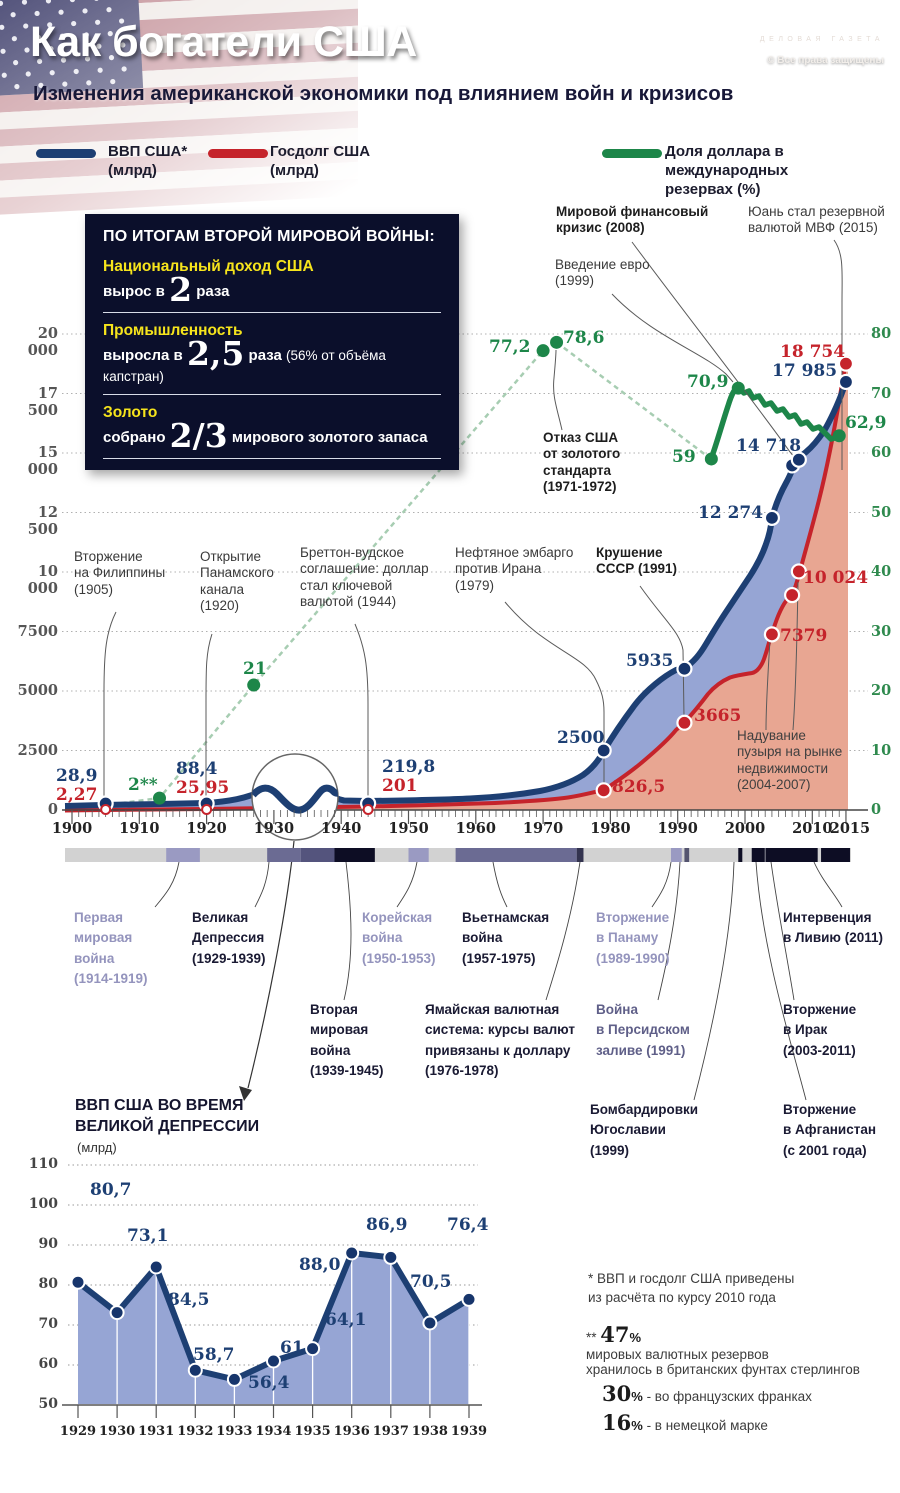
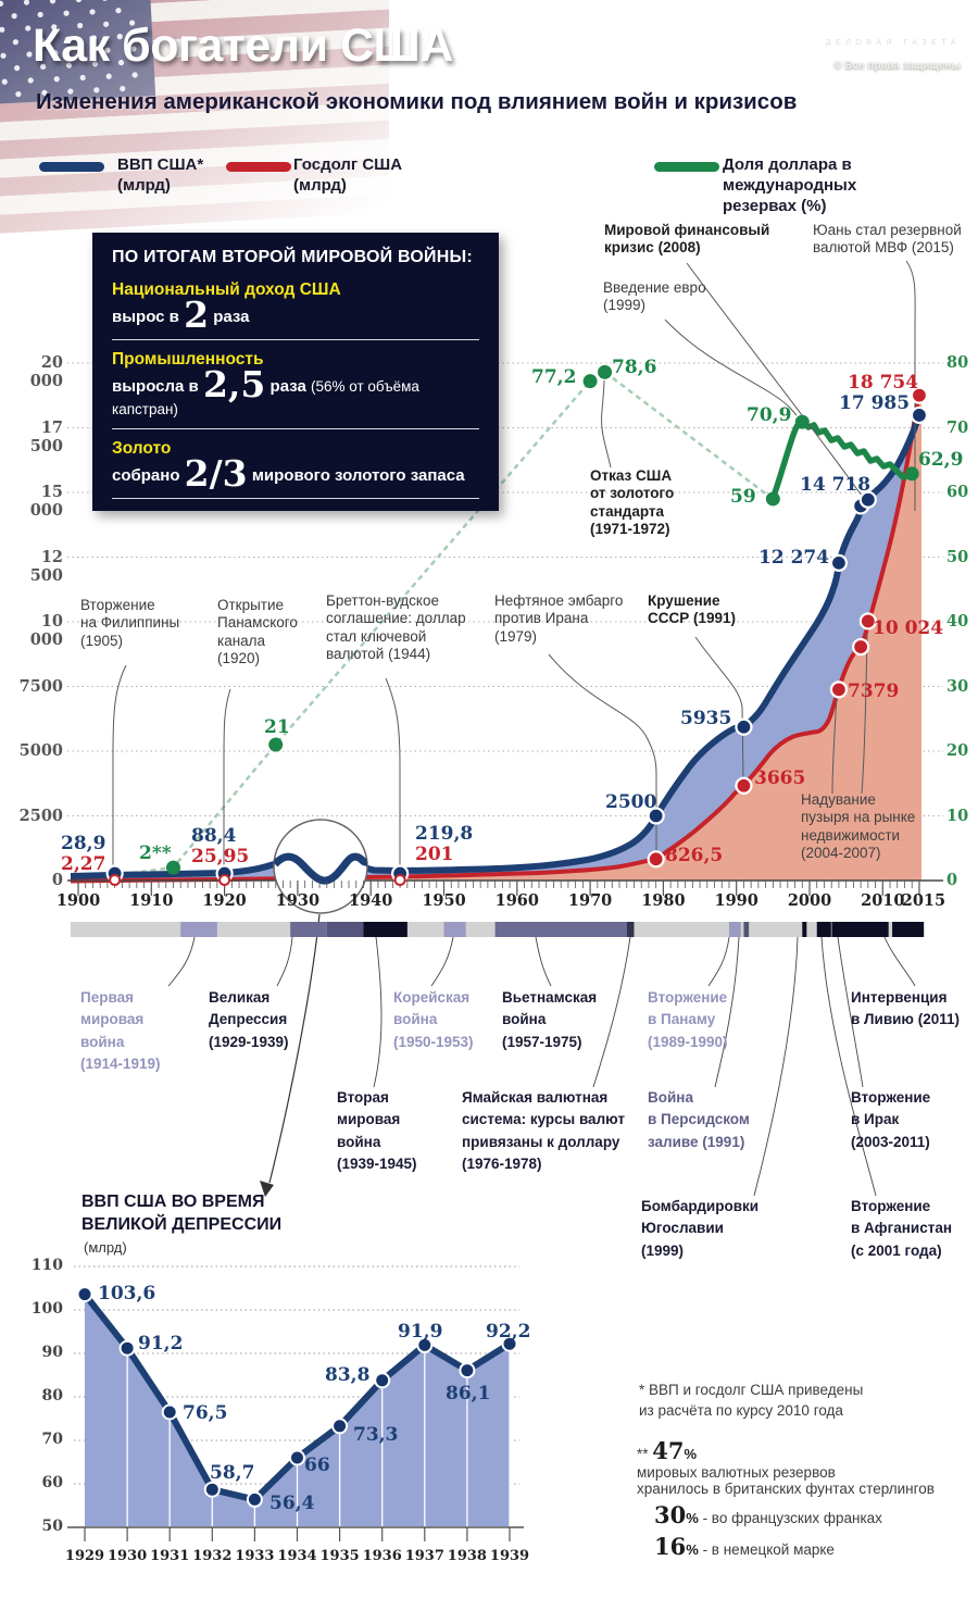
ВВП США ВО ВРЕМЯ ВЕЛИКОЙ ДЕПРЕССИИ/1929: 80,7 -> 103,6
ВВП США ВО ВРЕМЯ ВЕЛИКОЙ ДЕПРЕССИИ/1930: 73,1 -> 91,2
ВВП США ВО ВРЕМЯ ВЕЛИКОЙ ДЕПРЕССИИ/1931: 84,5 -> 76,5
ВВП США ВО ВРЕМЯ ВЕЛИКОЙ ДЕПРЕССИИ/1934: 61 -> 66
ВВП США ВО ВРЕМЯ ВЕЛИКОЙ ДЕПРЕССИИ/1935: 64,1 -> 73,3
ВВП США ВО ВРЕМЯ ВЕЛИКОЙ ДЕПРЕССИИ/1936: 88,0 -> 83,8
ВВП США ВО ВРЕМЯ ВЕЛИКОЙ ДЕПРЕССИИ/1937: 86,9 -> 91,9
ВВП США ВО ВРЕМЯ ВЕЛИКОЙ ДЕПРЕССИИ/1938: 70,5 -> 86,1
ВВП США ВО ВРЕМЯ ВЕЛИКОЙ ДЕПРЕССИИ/1939: 76,4 -> 92,2
